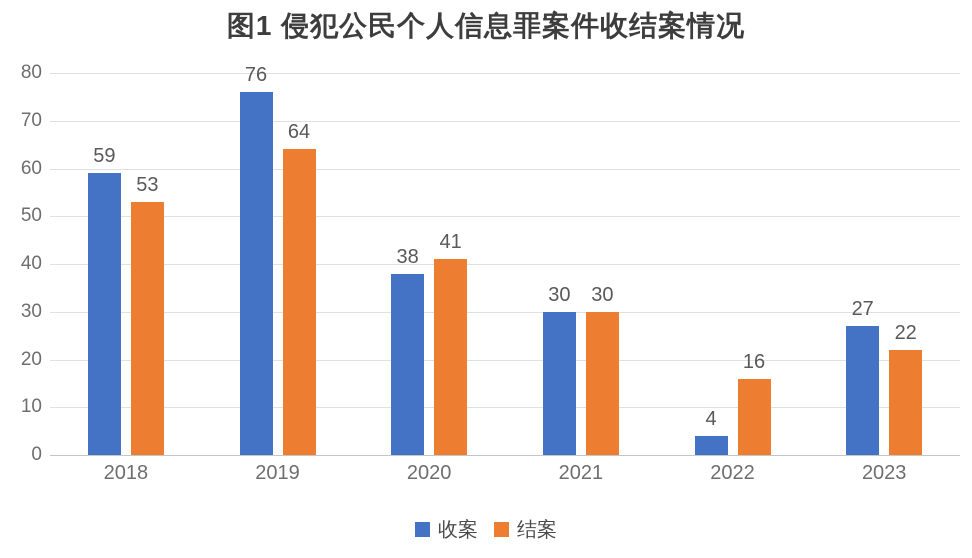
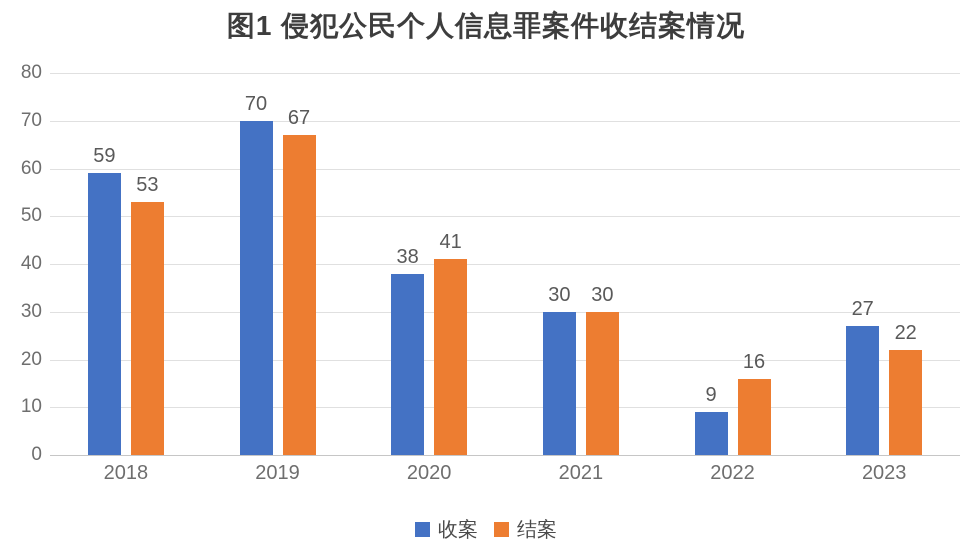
收案/2019: 76 -> 70
结案/2019: 64 -> 67
收案/2022: 4 -> 9
